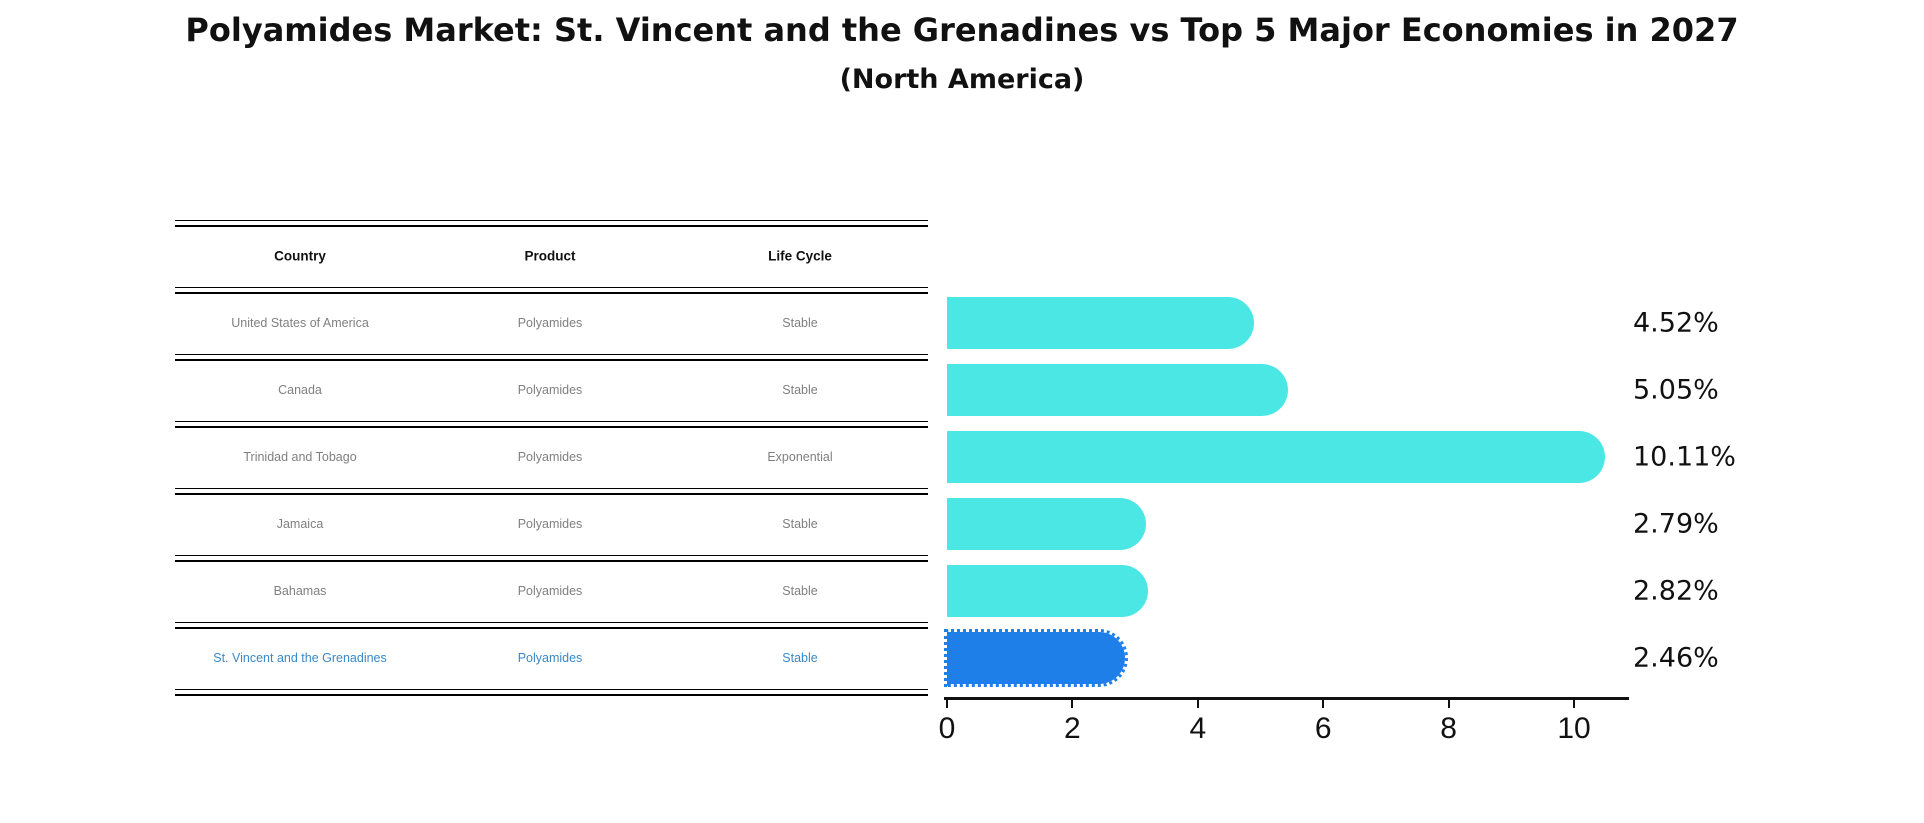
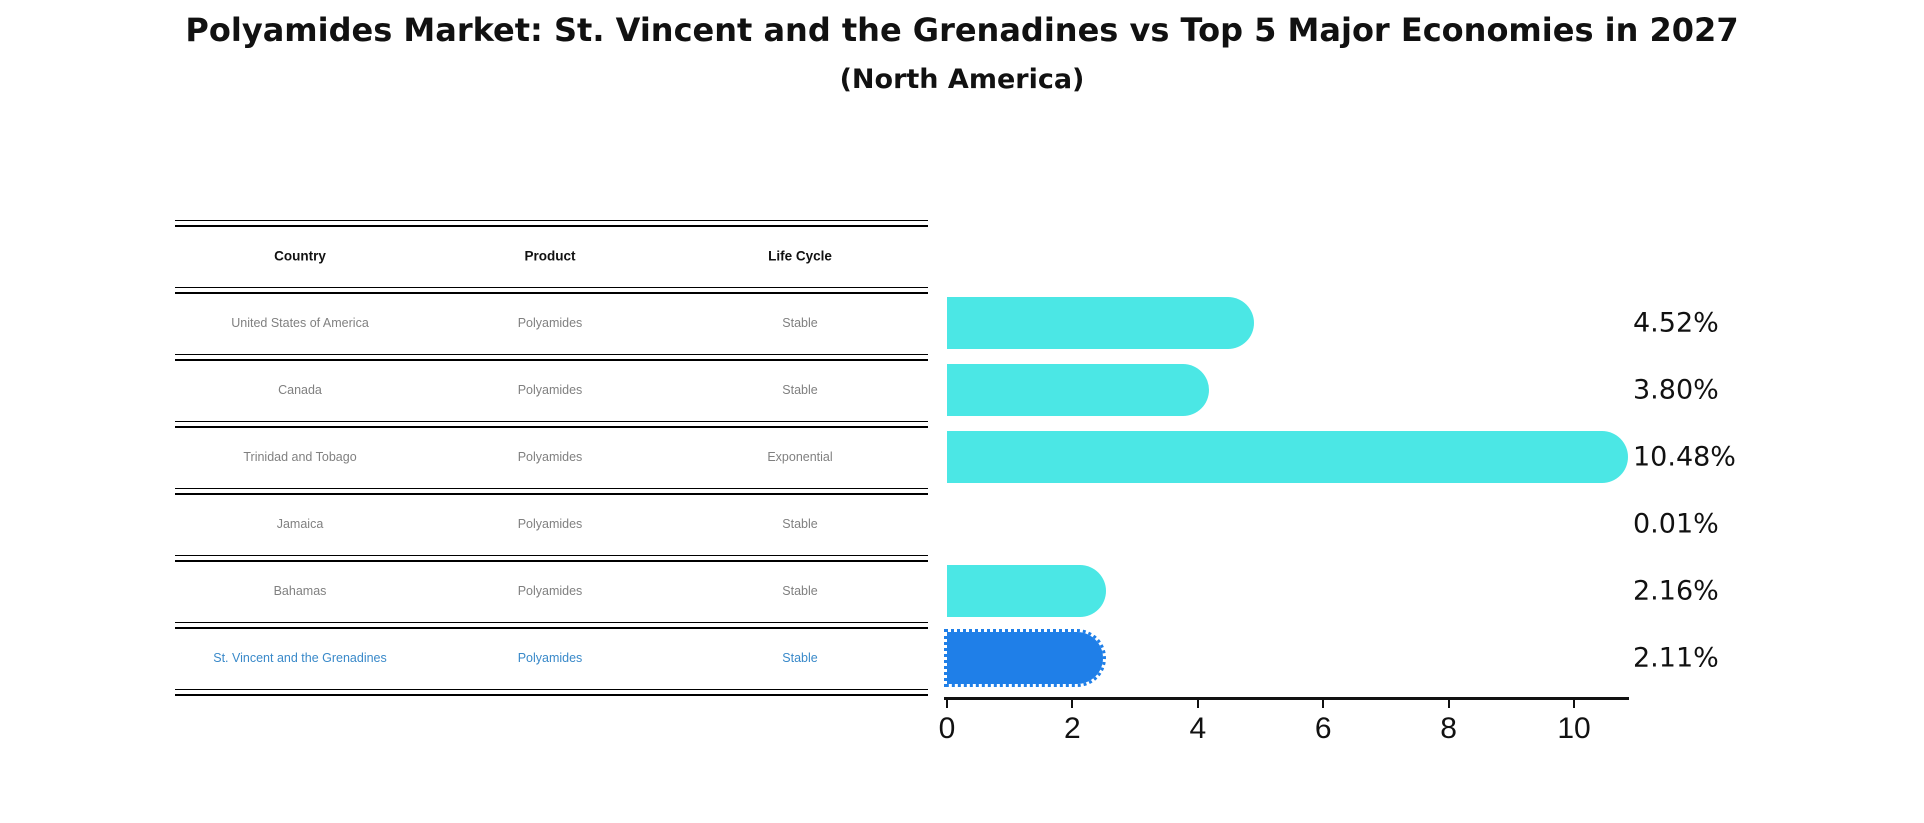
Canada: 5.05% -> 3.80%
Trinidad and Tobago: 10.11% -> 10.48%
Jamaica: 2.79% -> 0.01%
Bahamas: 2.82% -> 2.16%
St. Vincent and the Grenadines: 2.46% -> 2.11%
